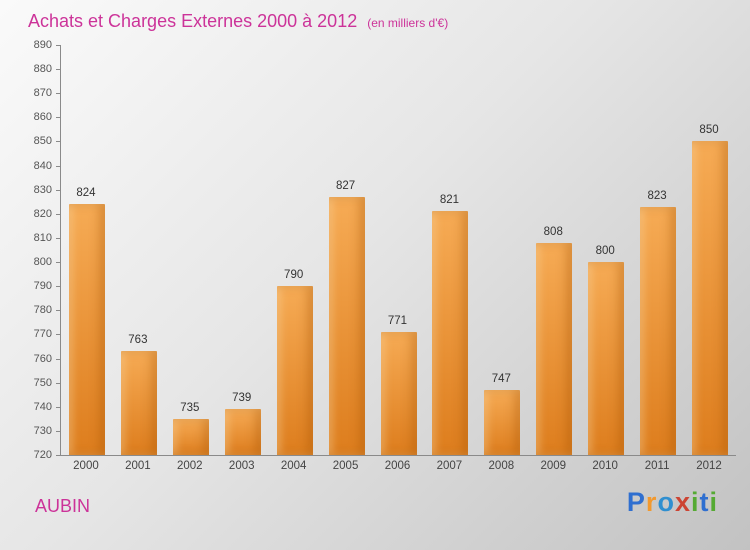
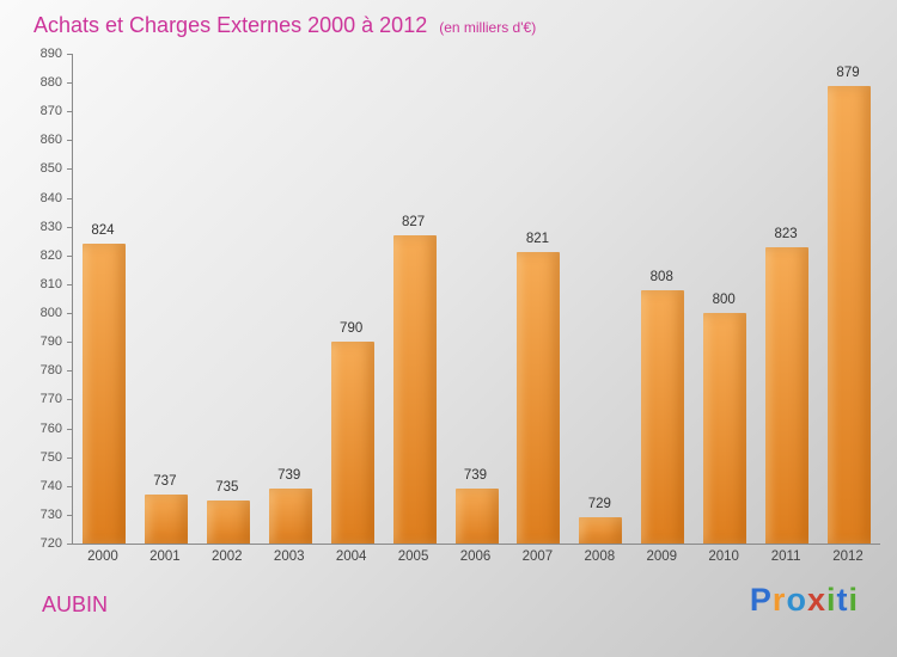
2001: 763 -> 737
2006: 771 -> 739
2008: 747 -> 729
2012: 850 -> 879
